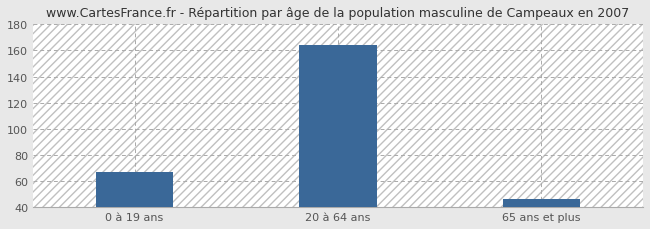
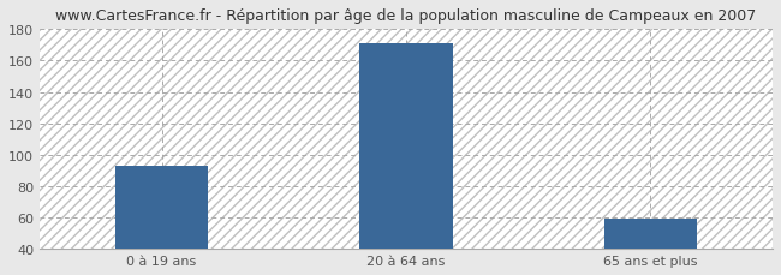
0 à 19 ans: 67 -> 93
20 à 64 ans: 164 -> 171
65 ans et plus: 46 -> 59
